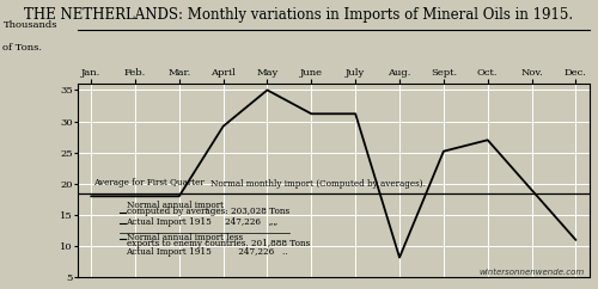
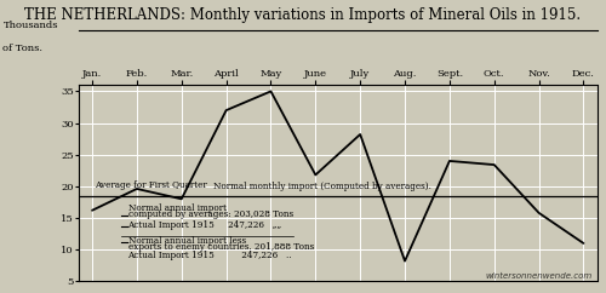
Jan.: 18.0 -> 16.2
Feb.: 18.0 -> 19.6
April: 29.2 -> 32.0
June: 31.2 -> 21.8
July: 31.2 -> 28.2
Sept.: 25.2 -> 24.0
Oct.: 27.0 -> 23.4
Nov.: 19.0 -> 15.8
